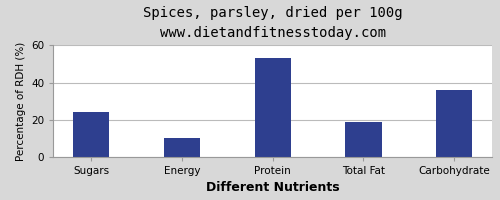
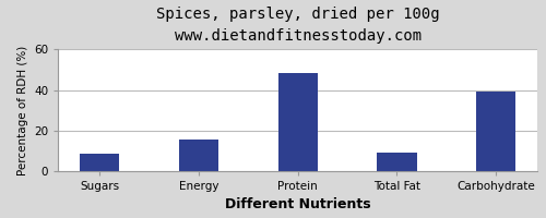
Sugars: 24 -> 8
Energy: 10 -> 16
Protein: 53 -> 48
Total Fat: 19 -> 9
Carbohydrate: 36 -> 40
